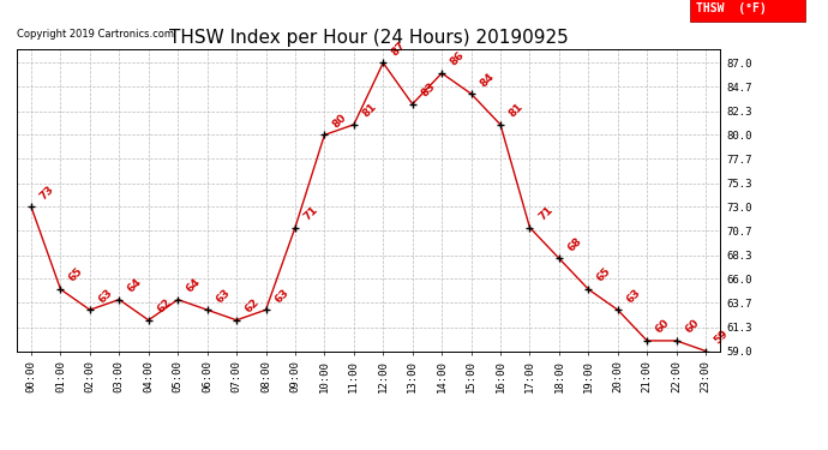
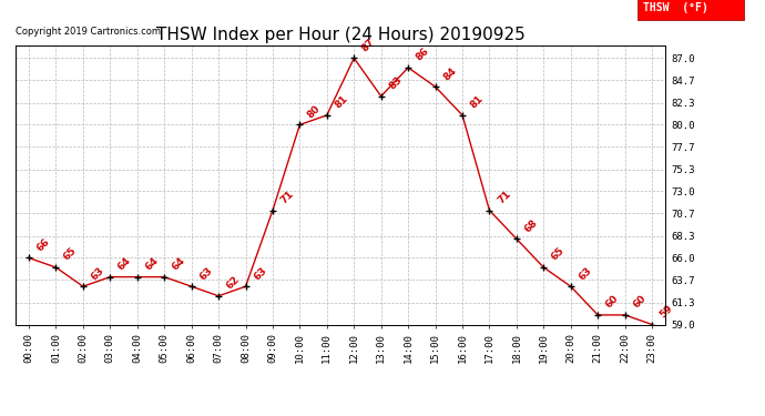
00:00: 73 -> 66
04:00: 62 -> 64
